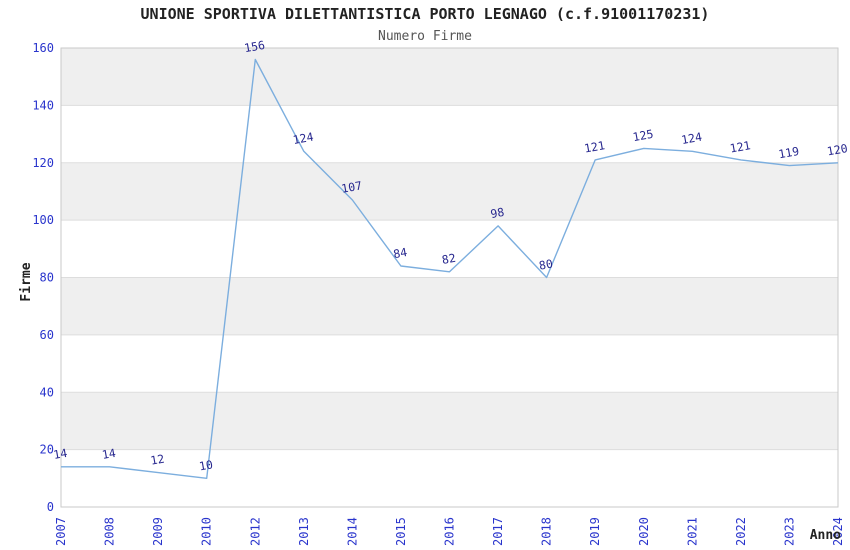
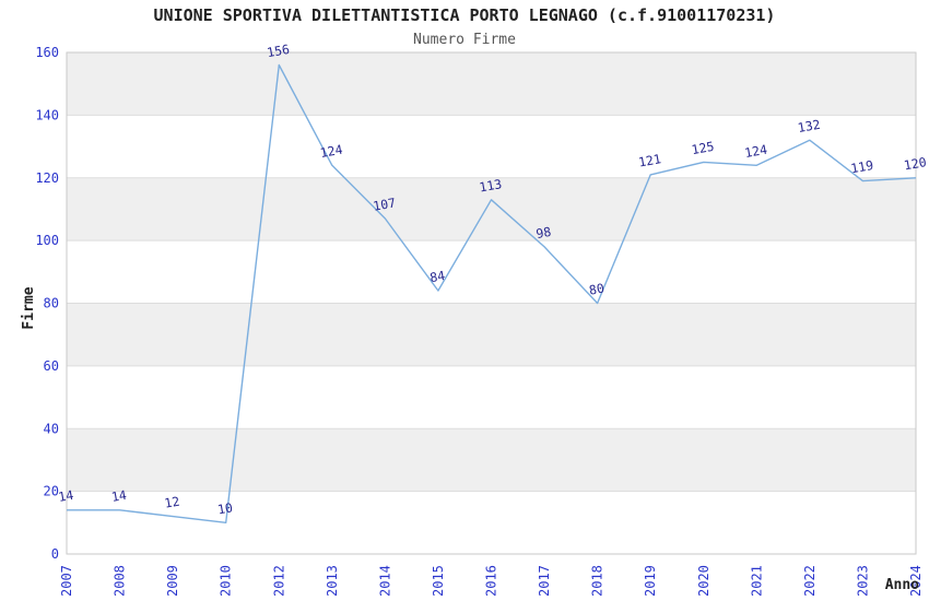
2016: 82 -> 113
2022: 121 -> 132
